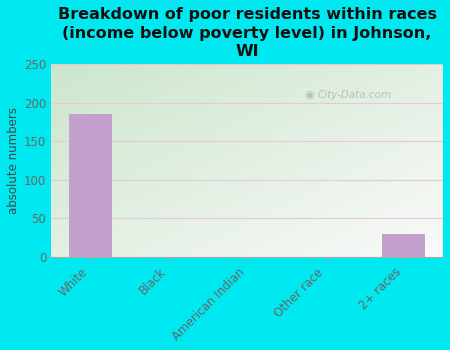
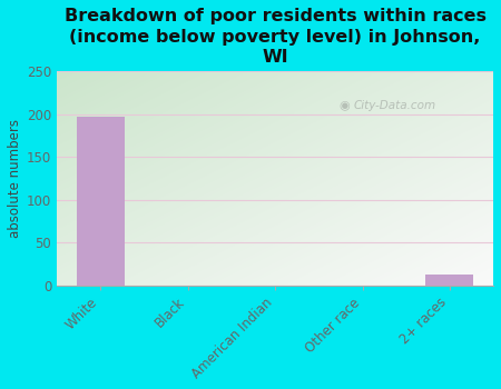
White: 186 -> 197
2+ races: 30 -> 13
